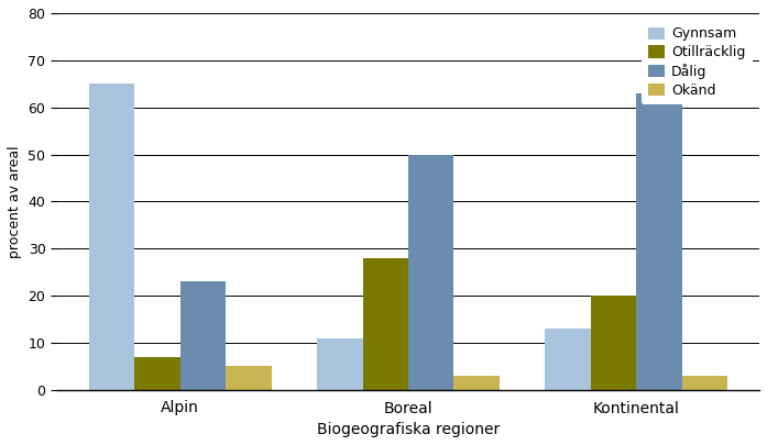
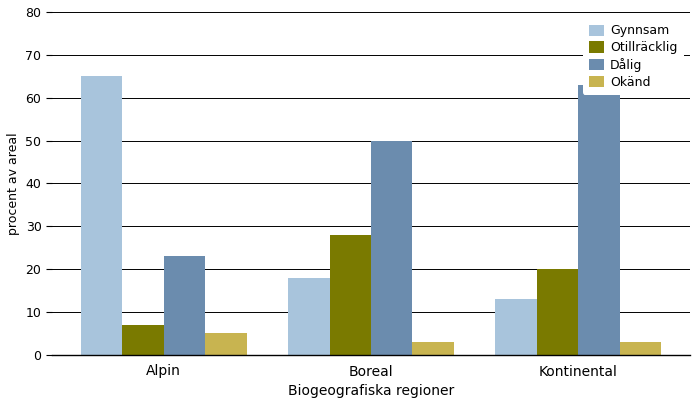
Gynnsam/Boreal: 11 -> 18
